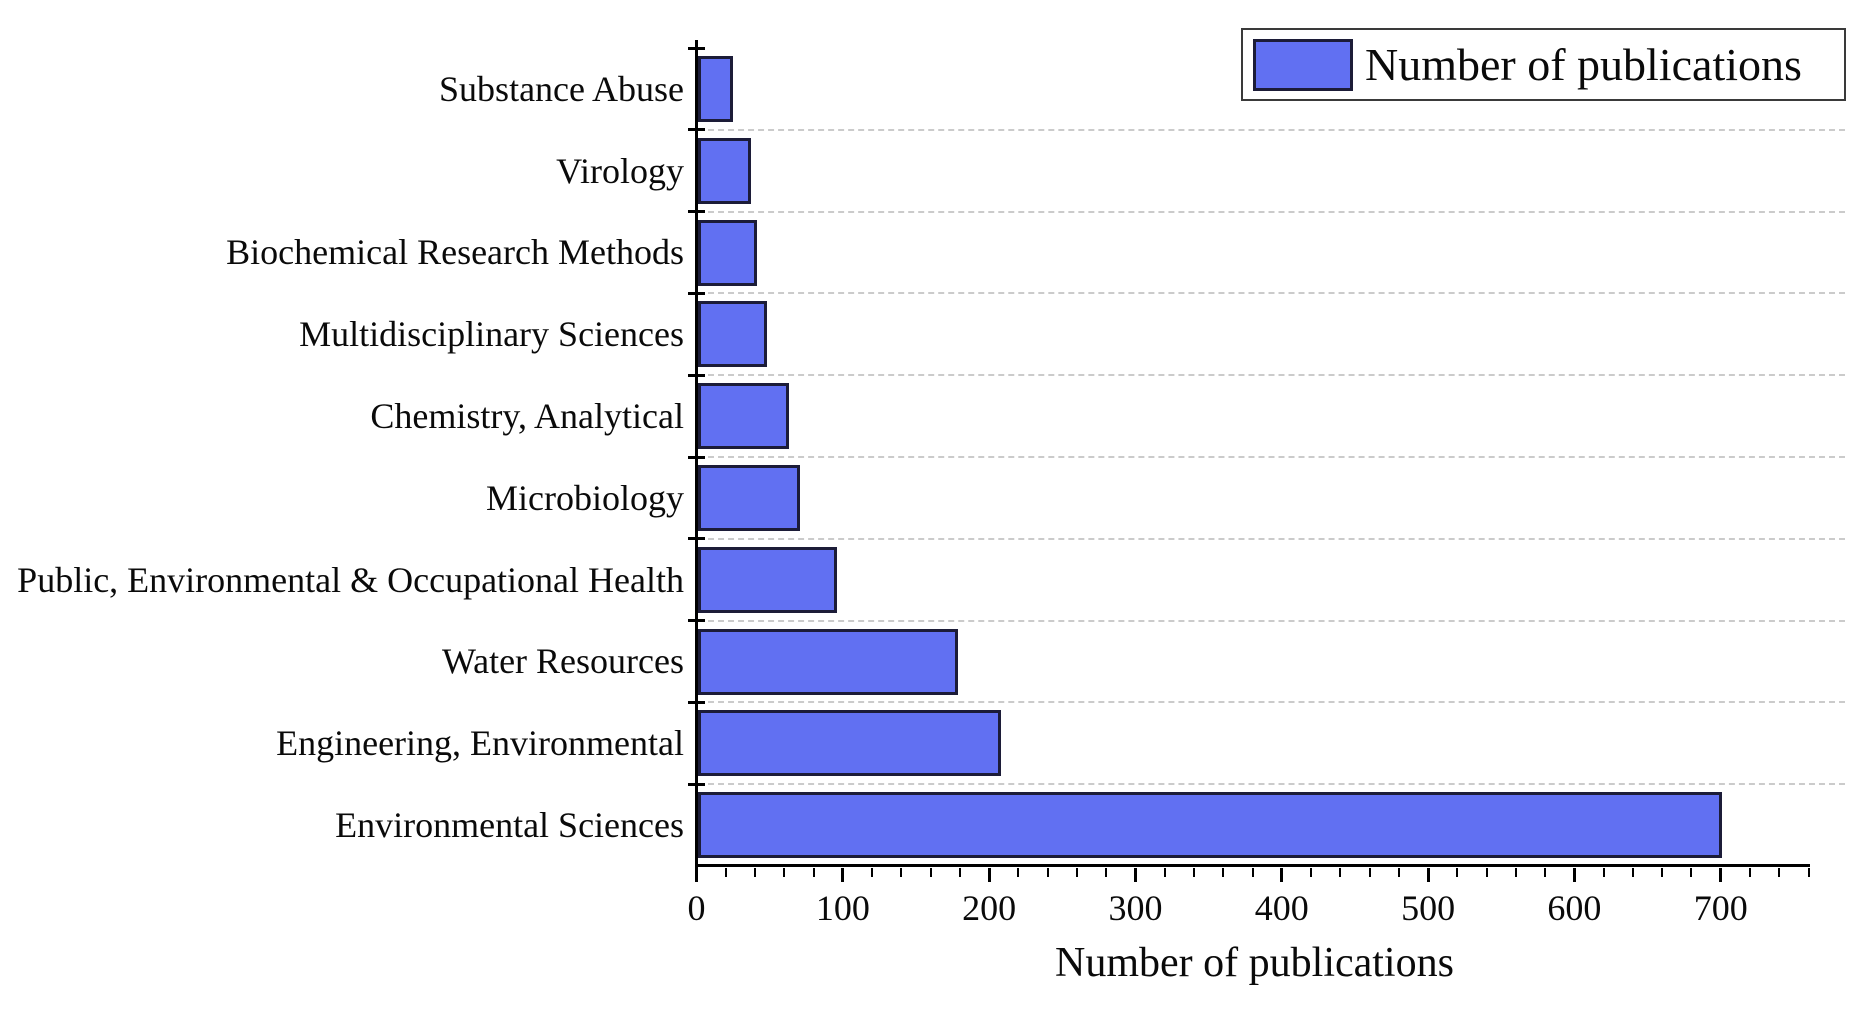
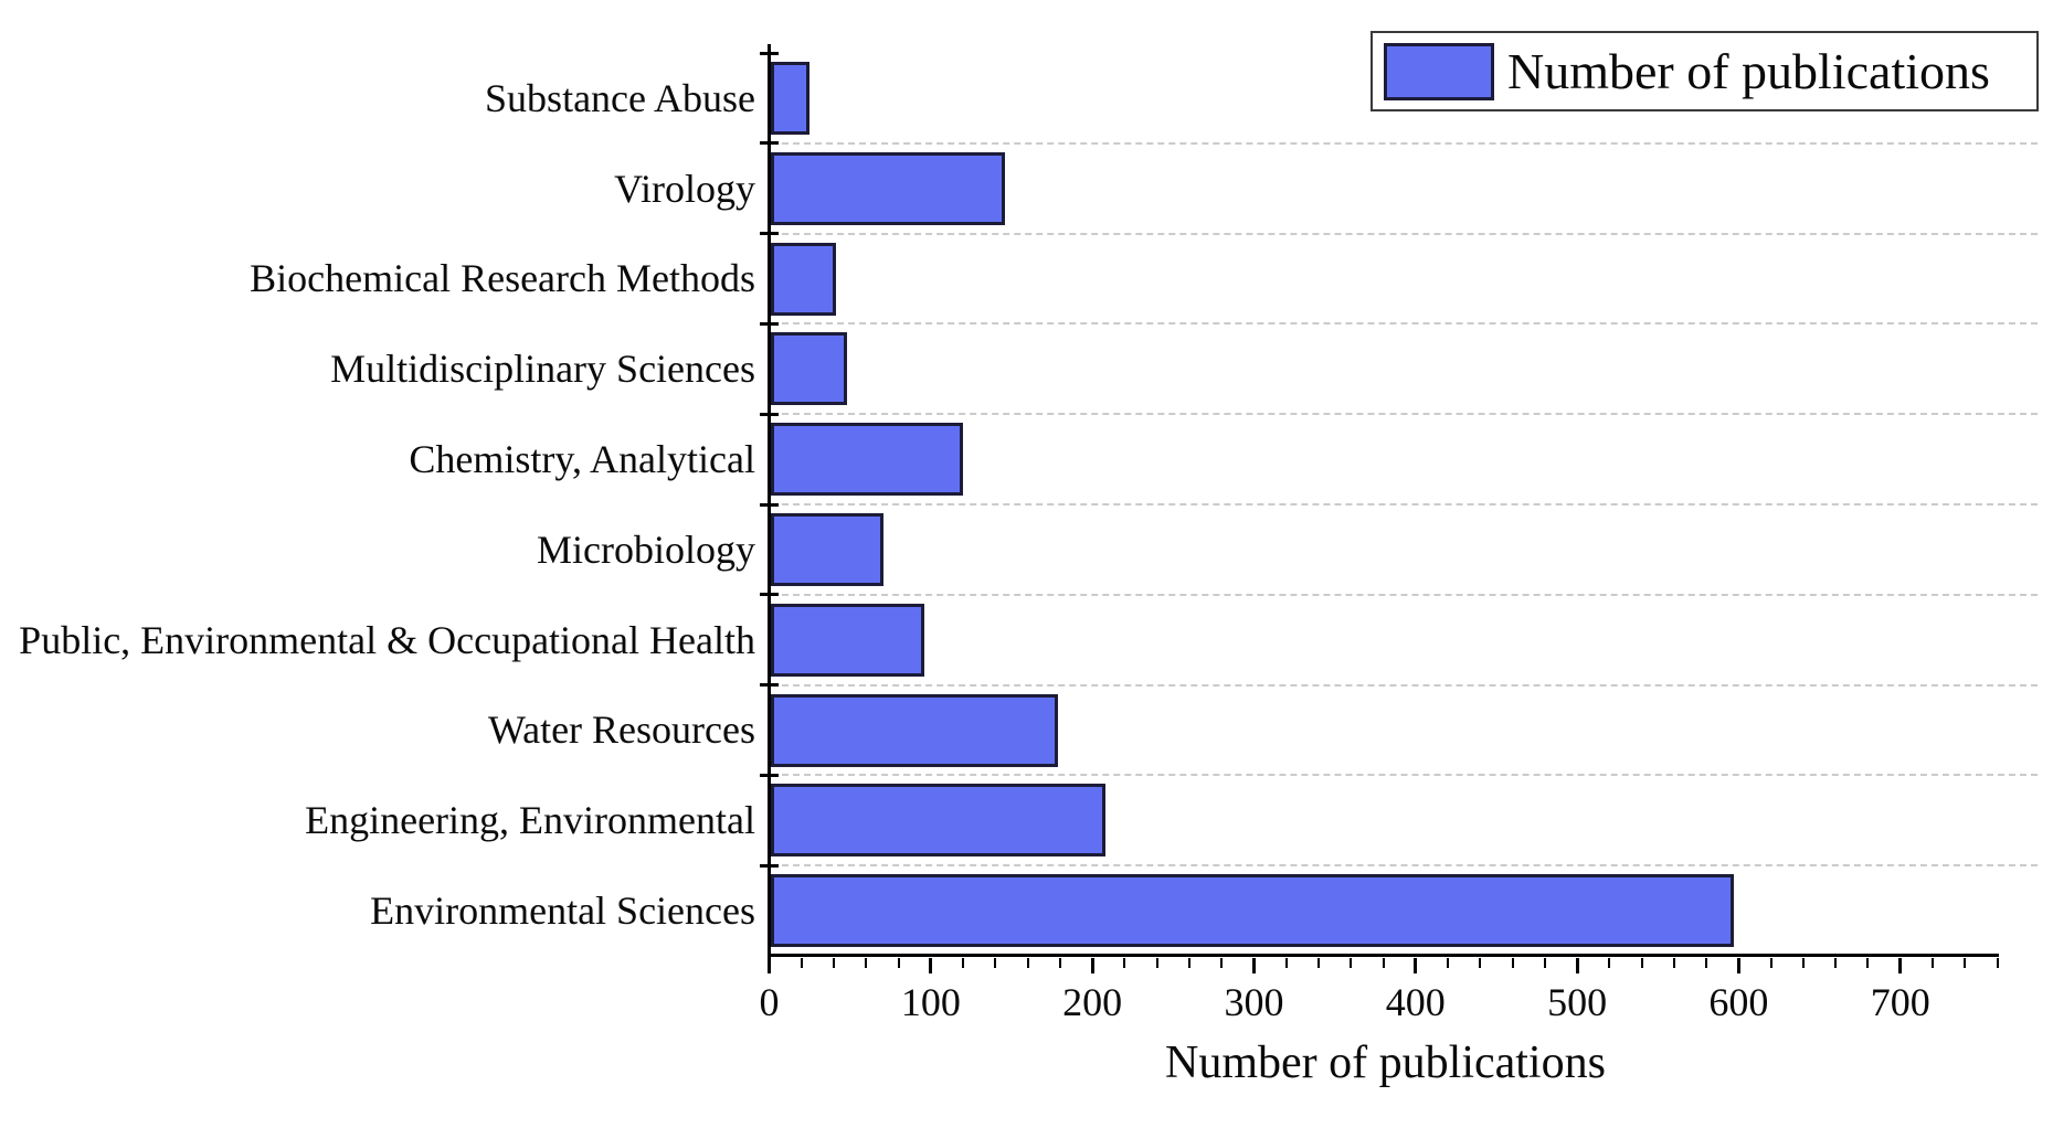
Virology: 36 -> 145
Chemistry, Analytical: 62 -> 119
Environmental Sciences: 700 -> 596
